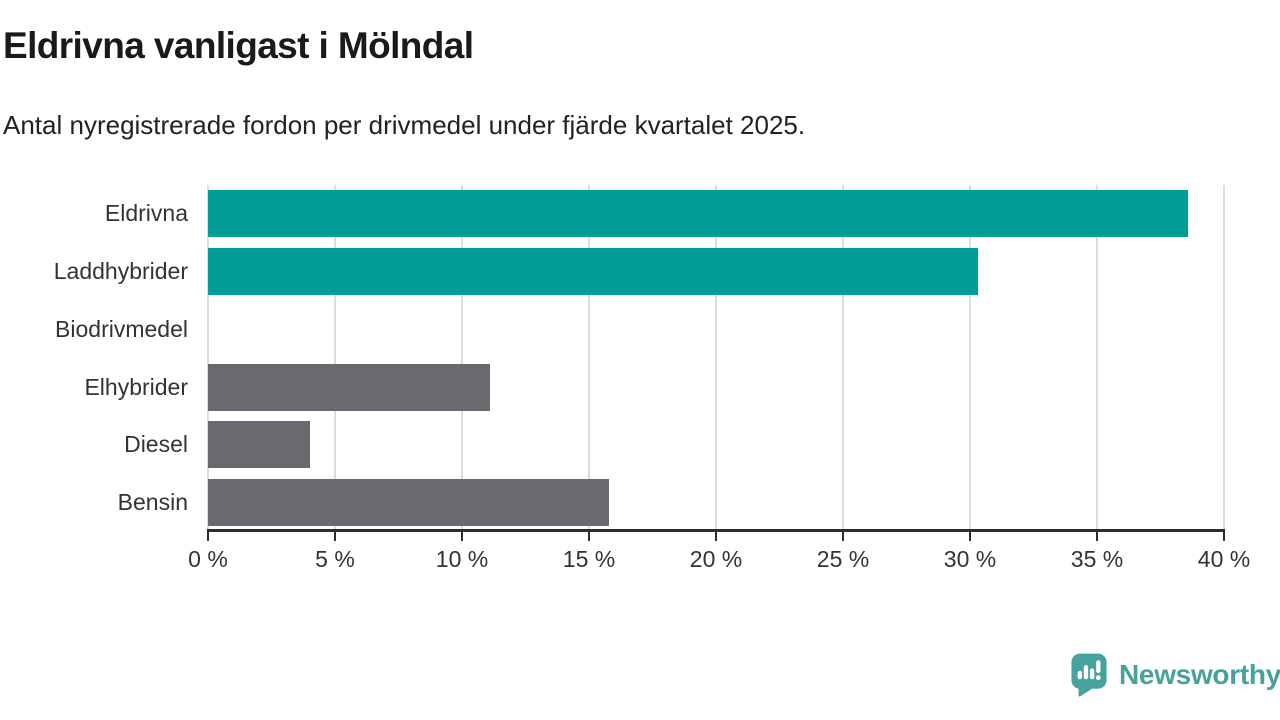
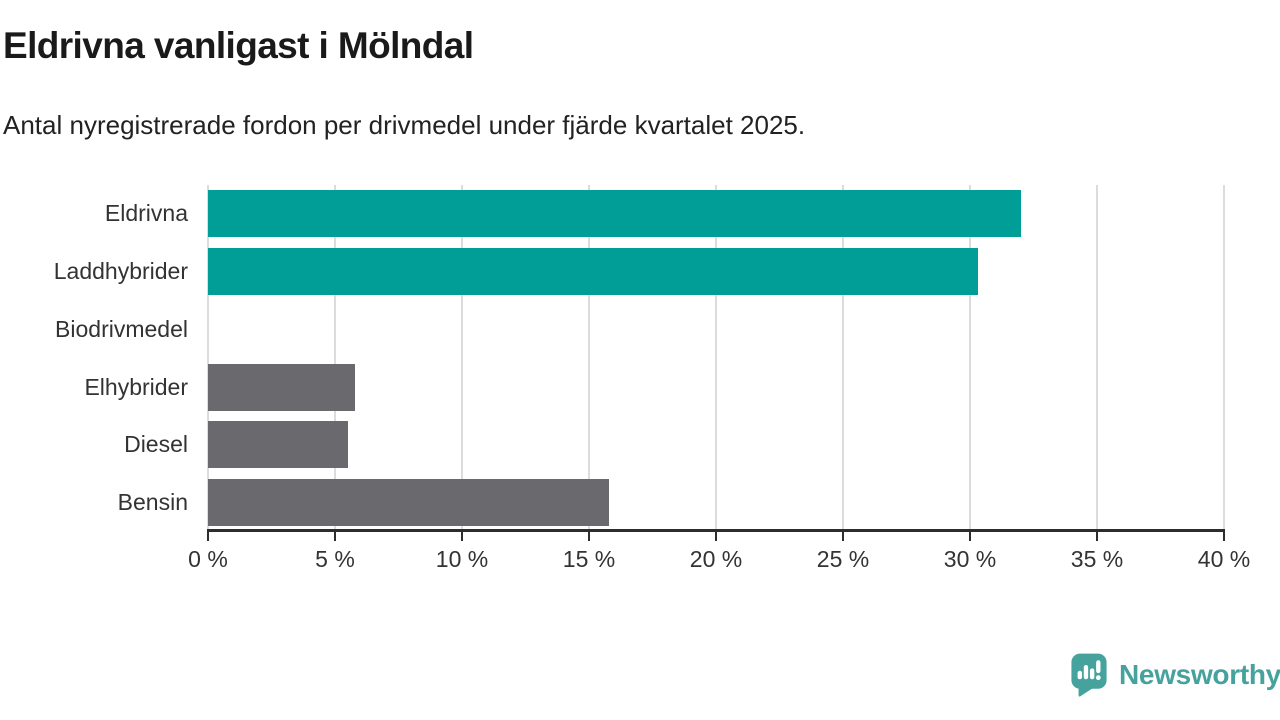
Eldrivna: 38.6% -> 32.0%
Elhybrider: 11.1% -> 5.8%
Diesel: 4.0% -> 5.5%
